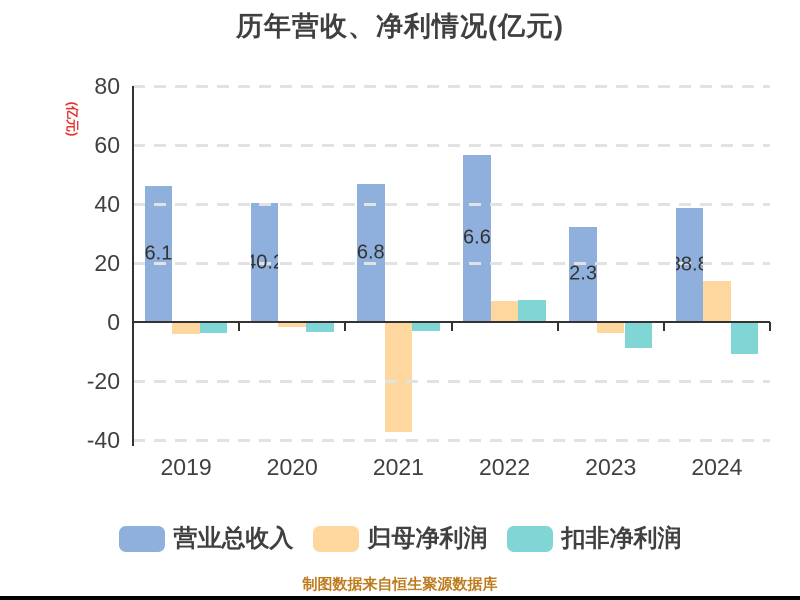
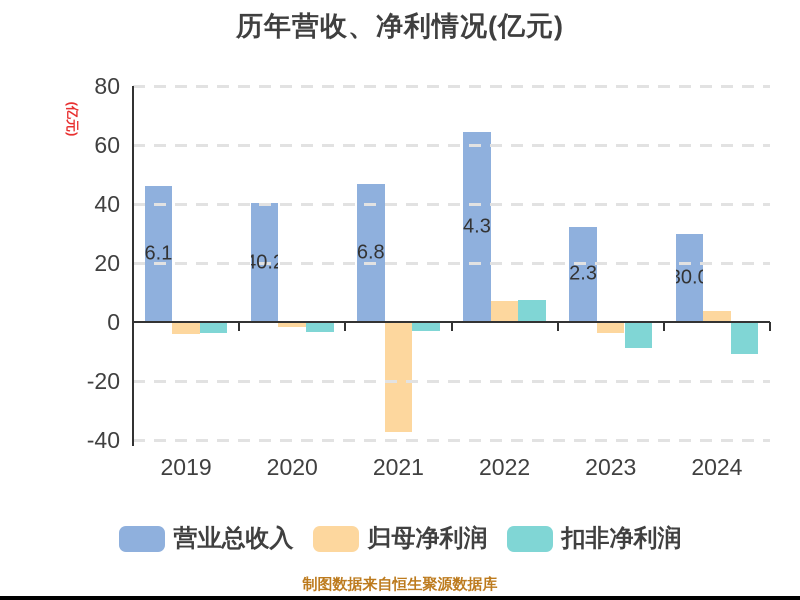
营业总收入/2022: 56.64 -> 64.39
营业总收入/2024: 38.8 -> 30.0
归母净利润/2024: 14 -> 4
